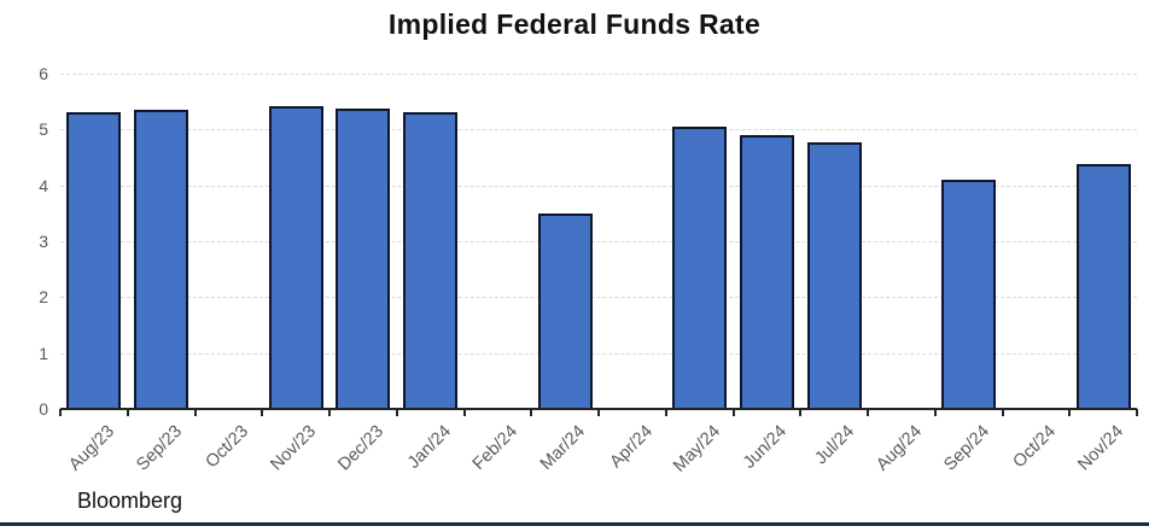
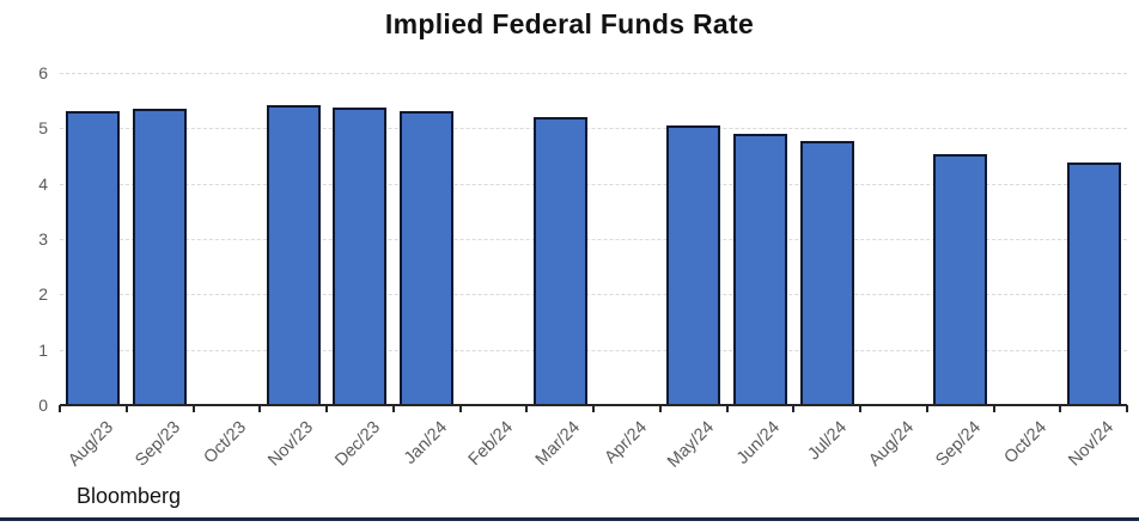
Mar/24: 3.5 -> 5.2
Sep/24: 4.1 -> 4.5
